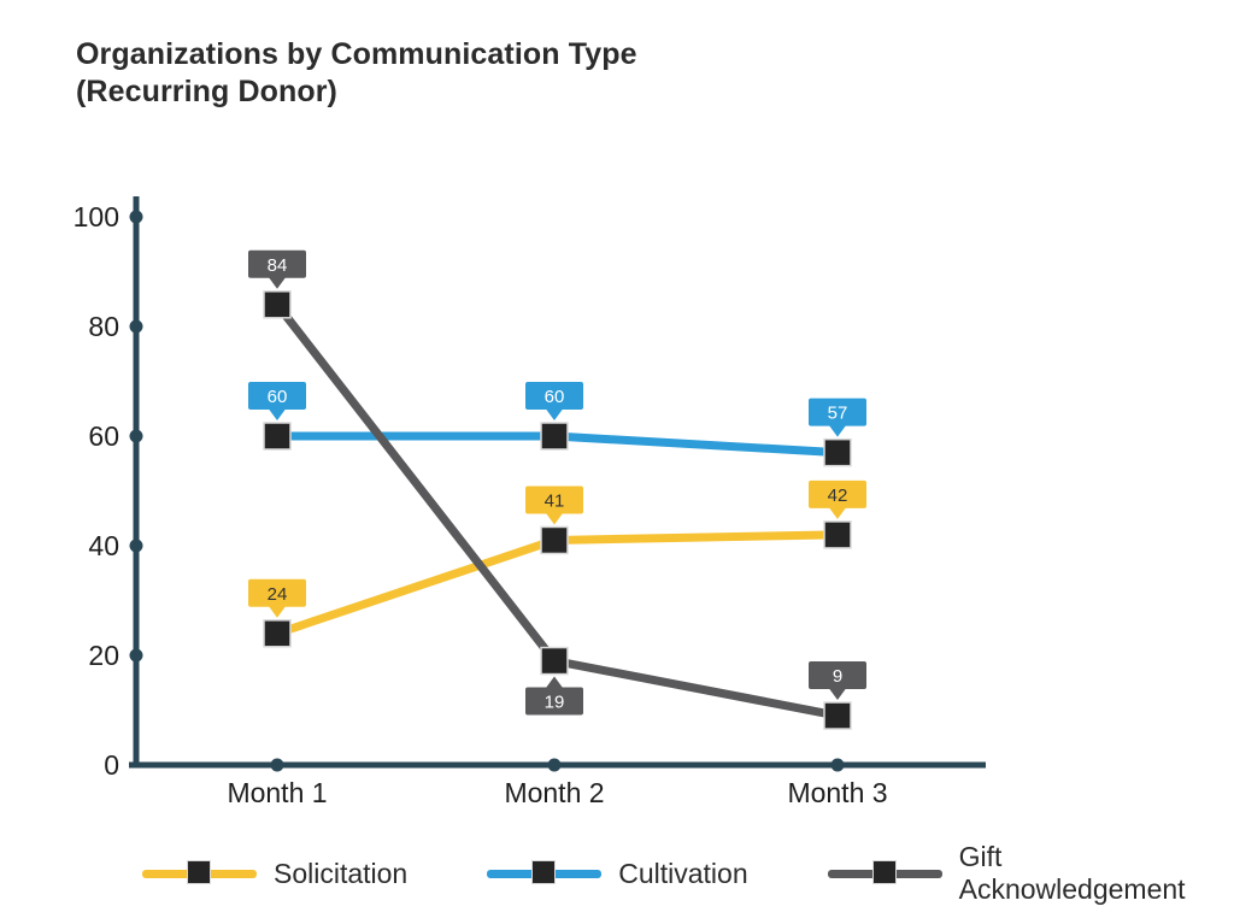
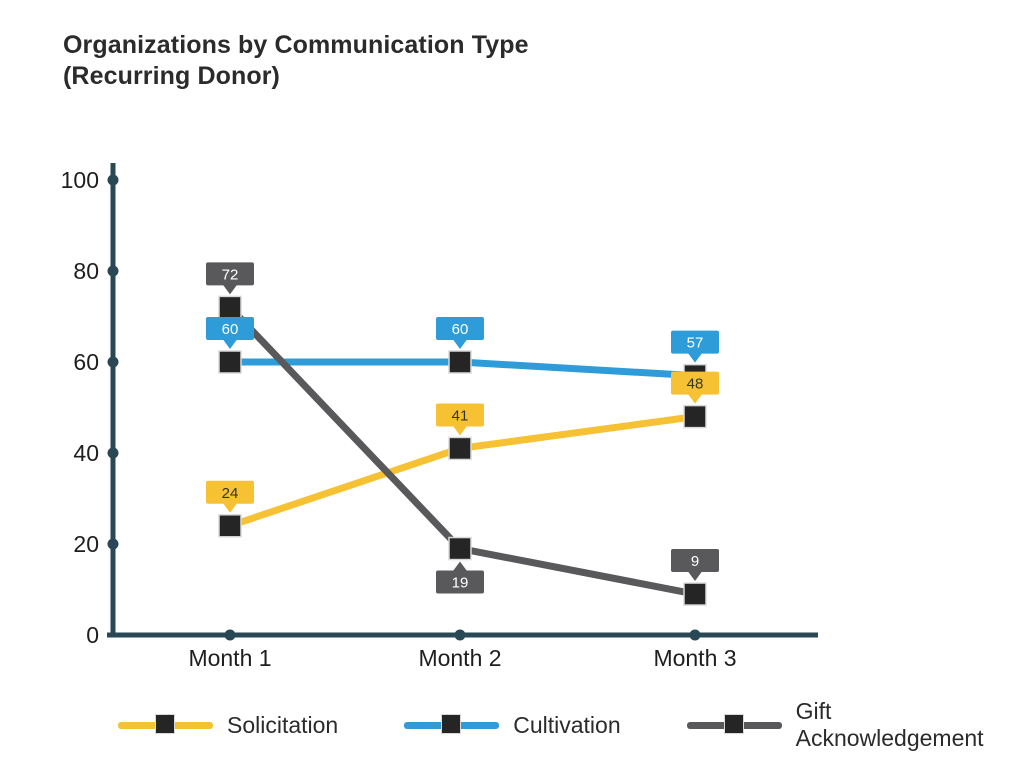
Gift Acknowledgement/Month 1: 84 -> 72
Solicitation/Month 3: 42 -> 48
